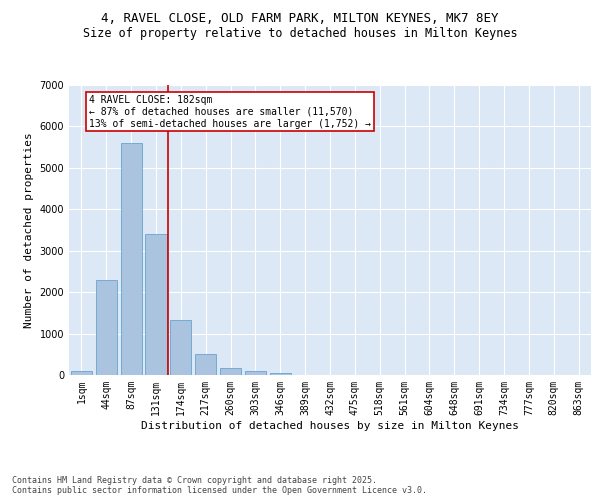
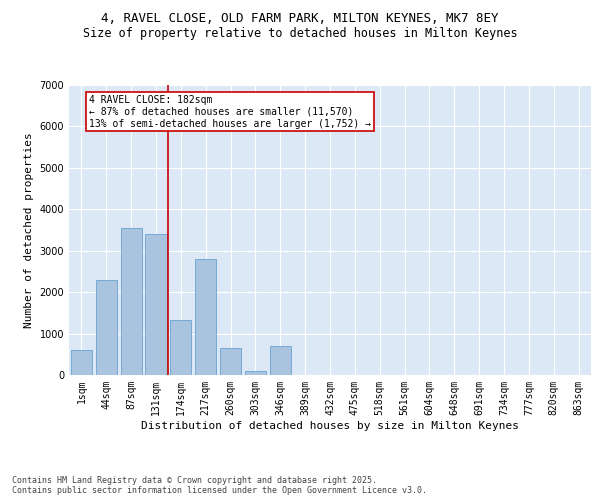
1sqm: 100 -> 600
87sqm: 5600 -> 3550
217sqm: 500 -> 2800
260sqm: 180 -> 650
346sqm: 60 -> 700
